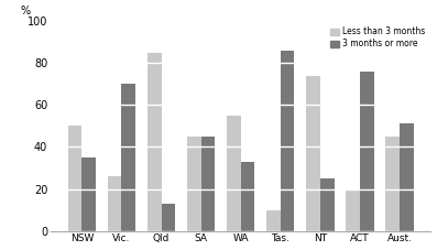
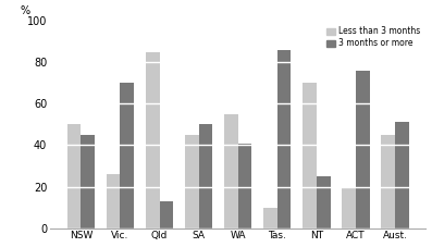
3 months or more/NSW: 35 -> 45
3 months or more/SA: 45 -> 50
3 months or more/WA: 33 -> 41
Less than 3 months/NT: 74 -> 70
